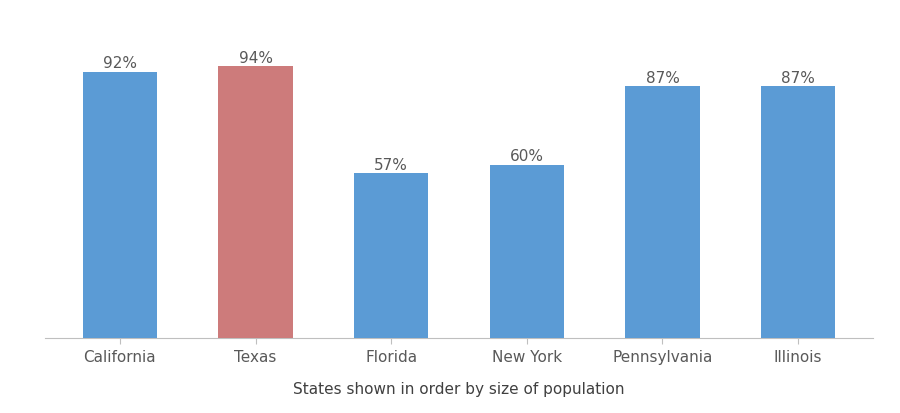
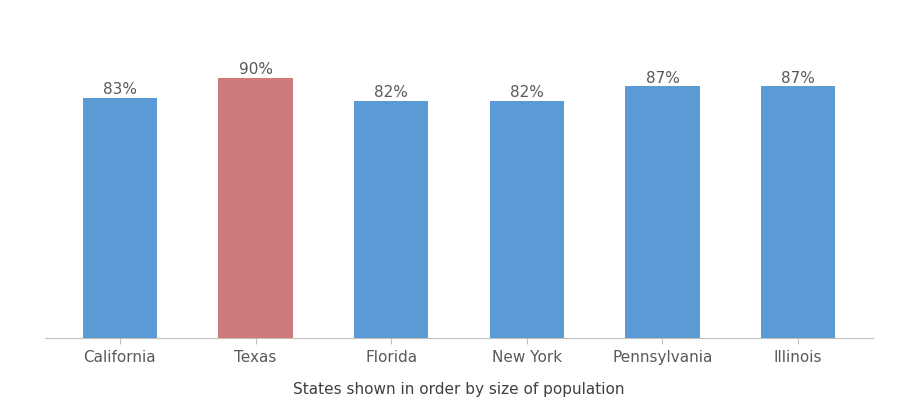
California: 92% -> 83%
Texas: 94% -> 90%
Florida: 57% -> 82%
New York: 60% -> 82%
